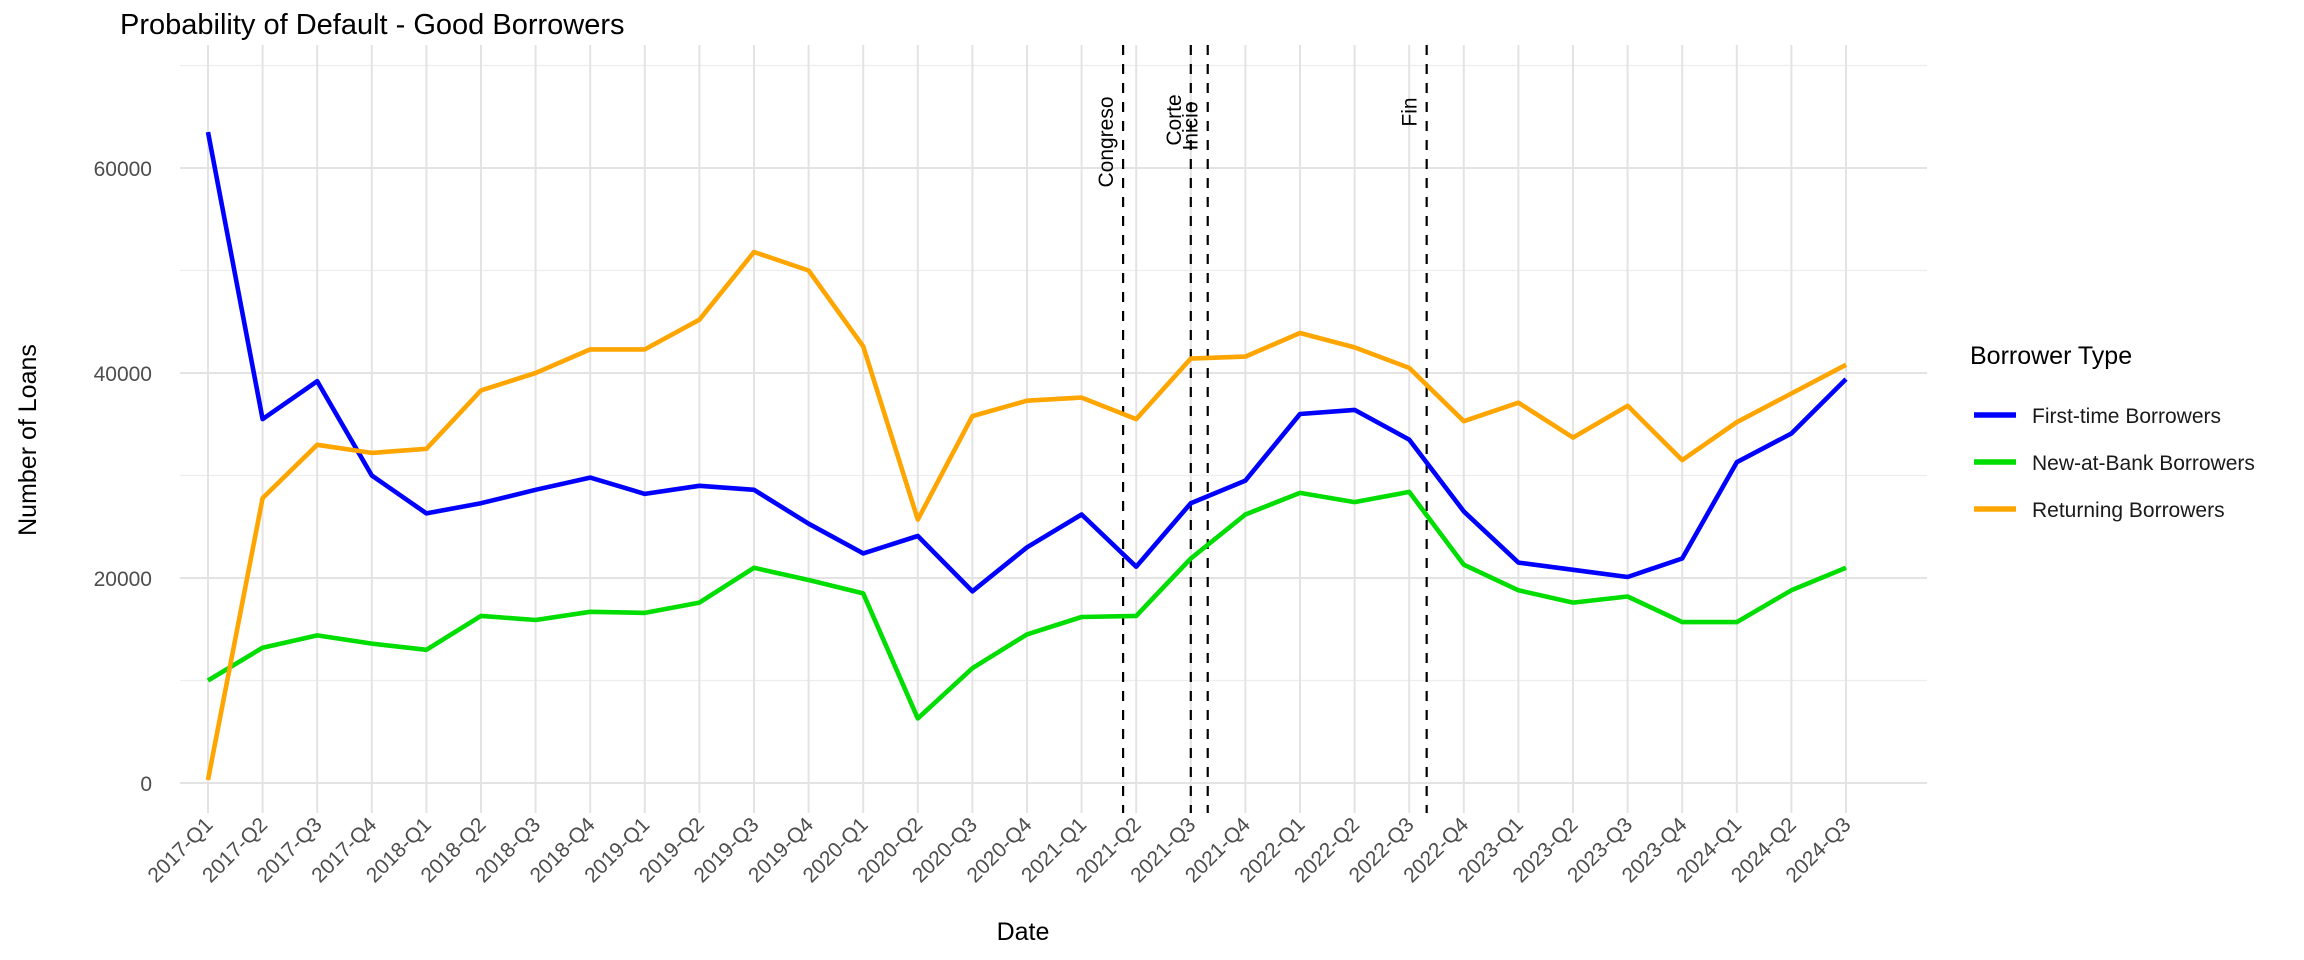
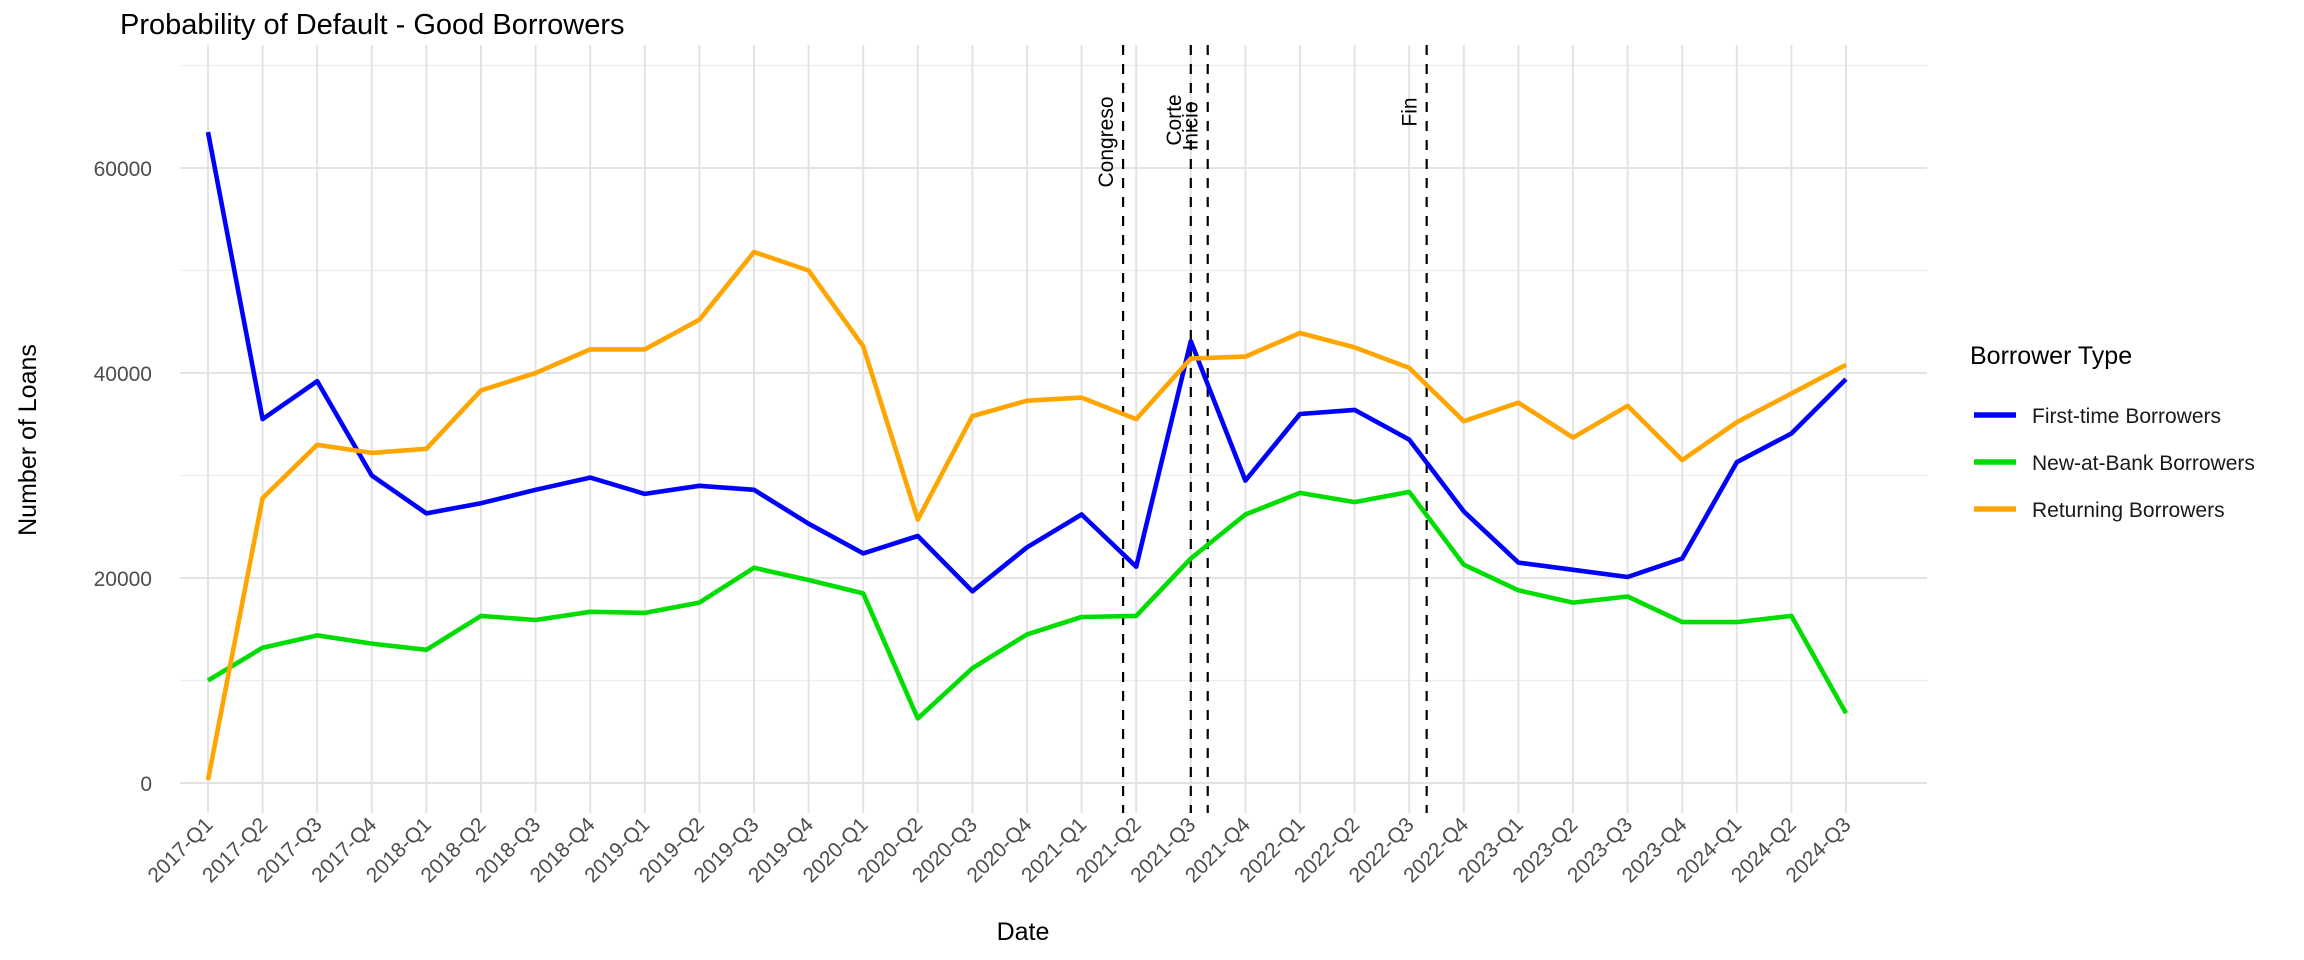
First-time Borrowers/2021-Q3: 27300 -> 43100
New-at-Bank Borrowers/2024-Q2: 18800 -> 16300
New-at-Bank Borrowers/2024-Q3: 21000 -> 6800
